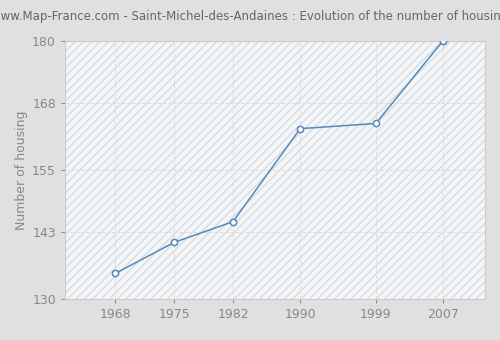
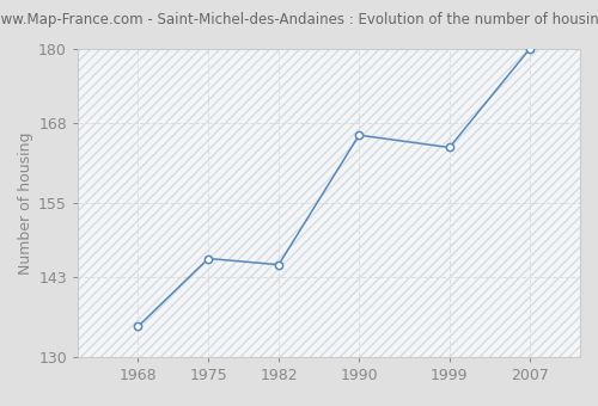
1975: 141 -> 146
1990: 163 -> 166
